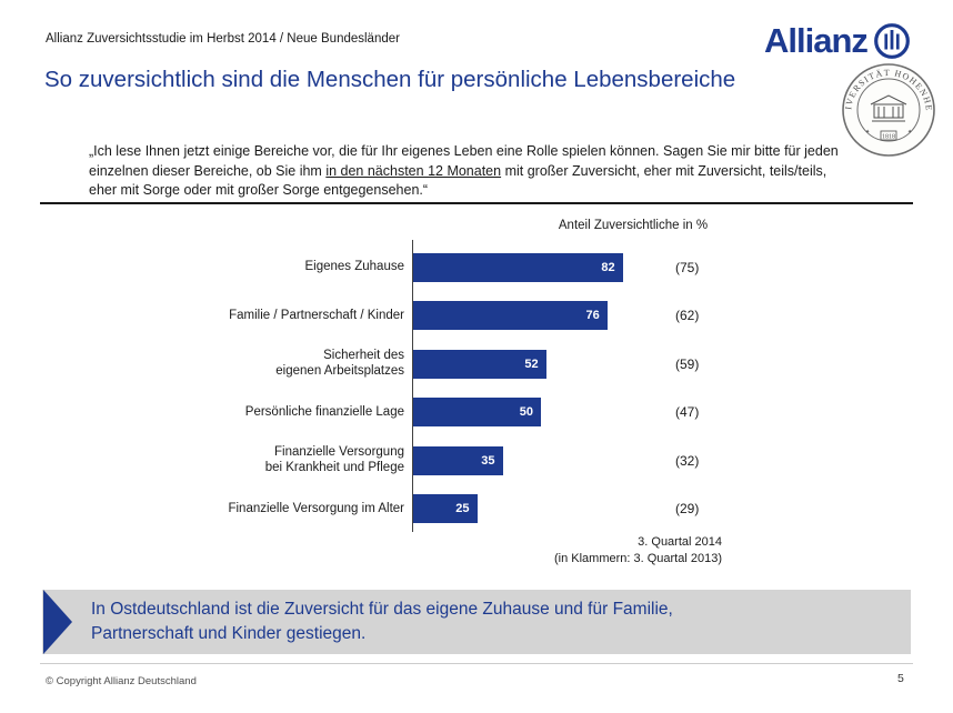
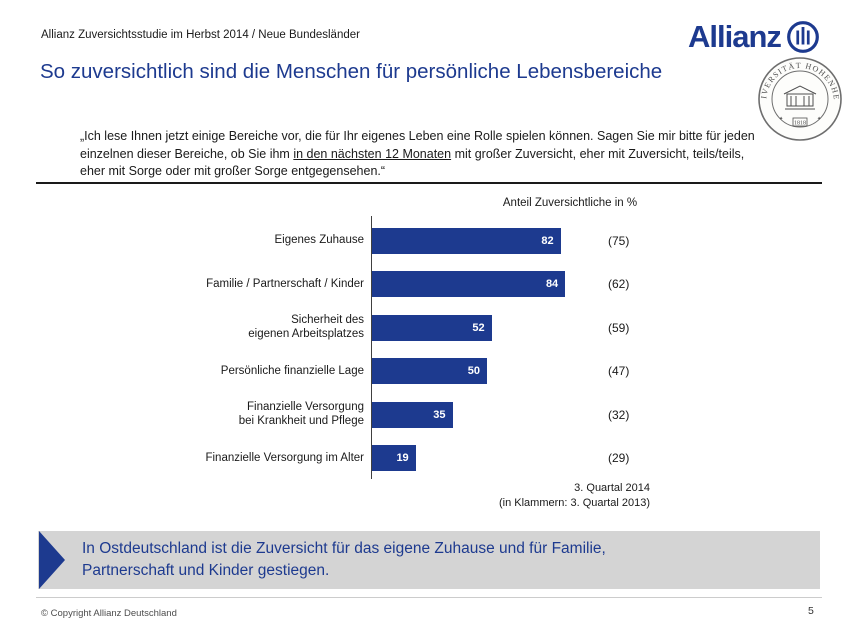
3. Quartal 2014/Familie / Partnerschaft / Kinder: 76 -> 84
3. Quartal 2014/Finanzielle Versorgung im Alter: 25 -> 19
